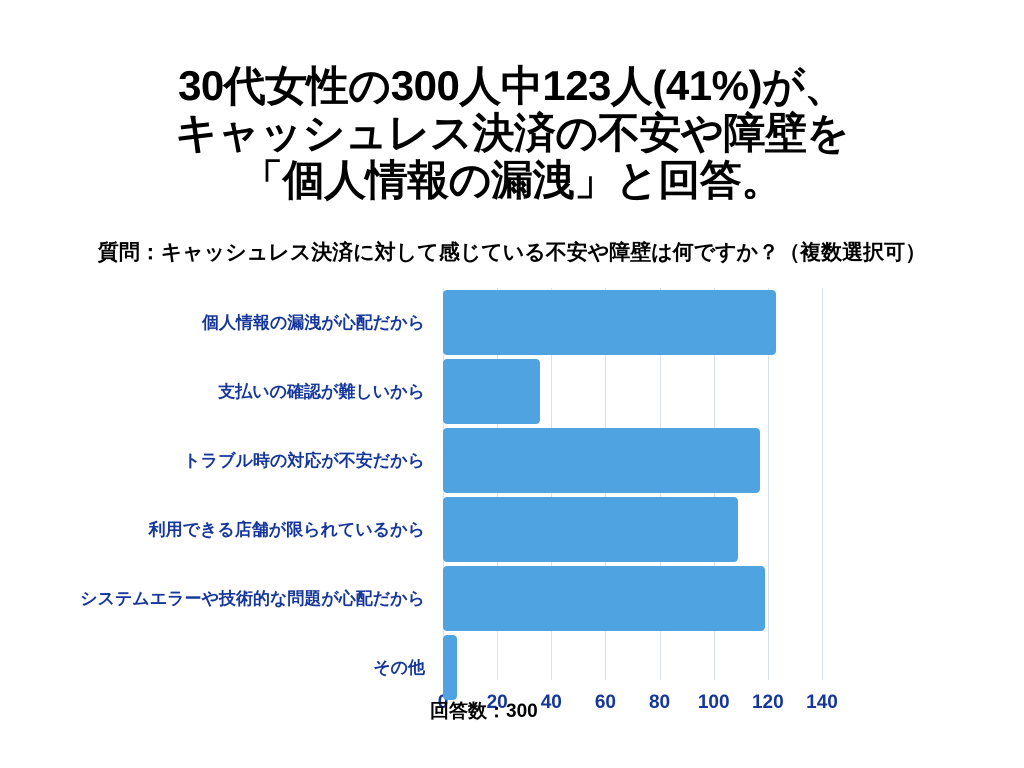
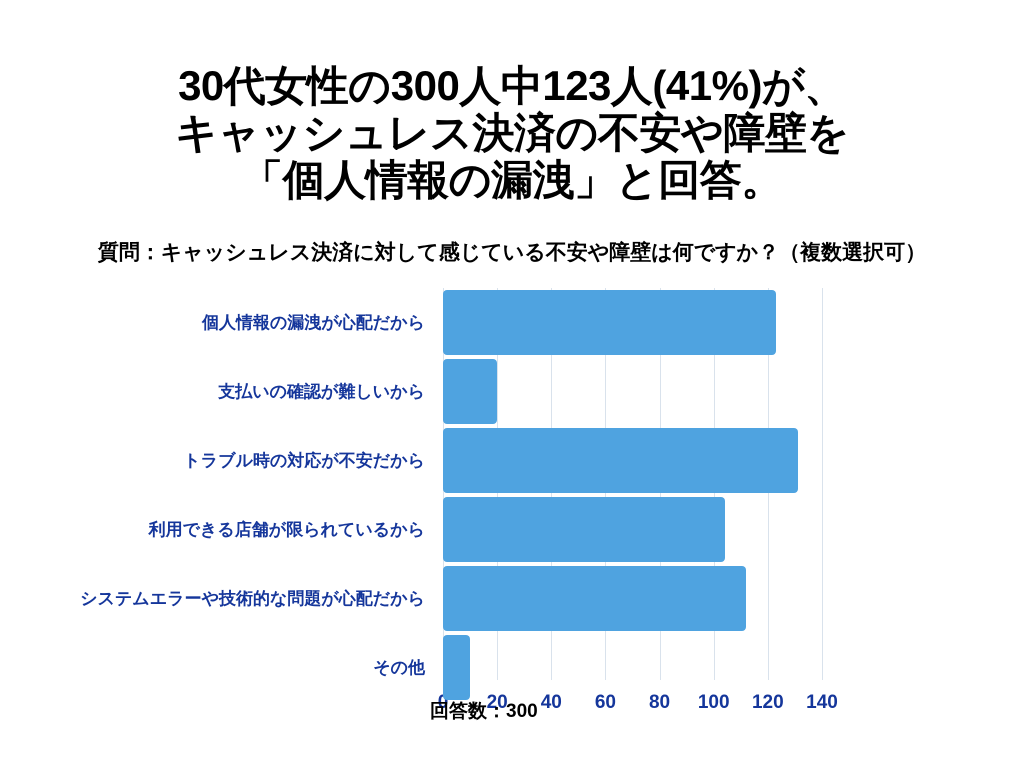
支払いの確認が難しいから: 36 -> 20
トラブル時の対応が不安だから: 117 -> 131
利用できる店舗が限られているから: 109 -> 104
システムエラーや技術的な問題が心配だから: 119 -> 112
その他: 5 -> 10
